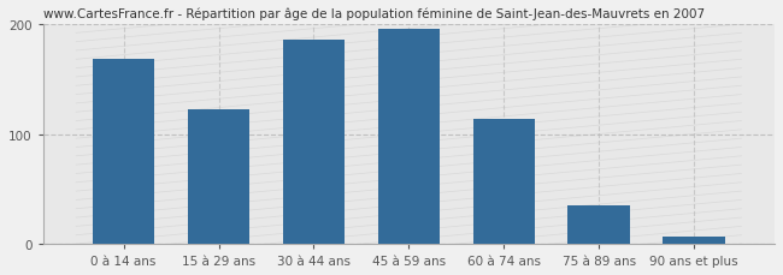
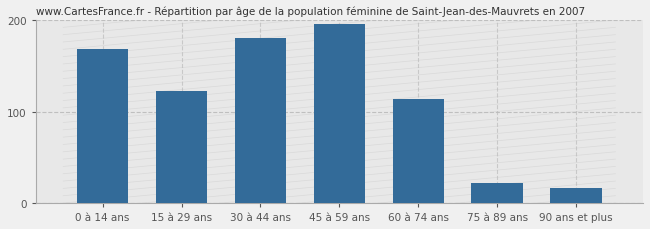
30 à 44 ans: 186 -> 180
75 à 89 ans: 35 -> 22
90 ans et plus: 7 -> 16
